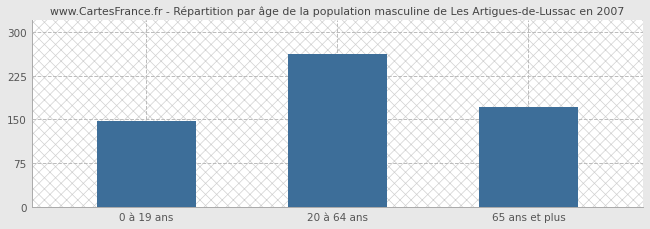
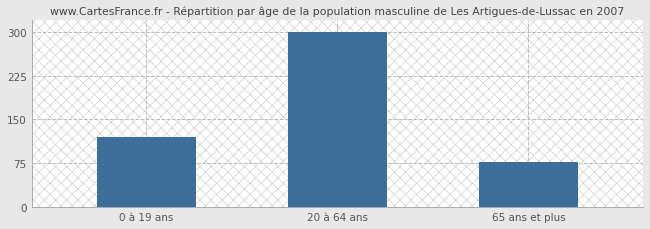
0 à 19 ans: 148 -> 120
20 à 64 ans: 262 -> 300
65 ans et plus: 172 -> 78
